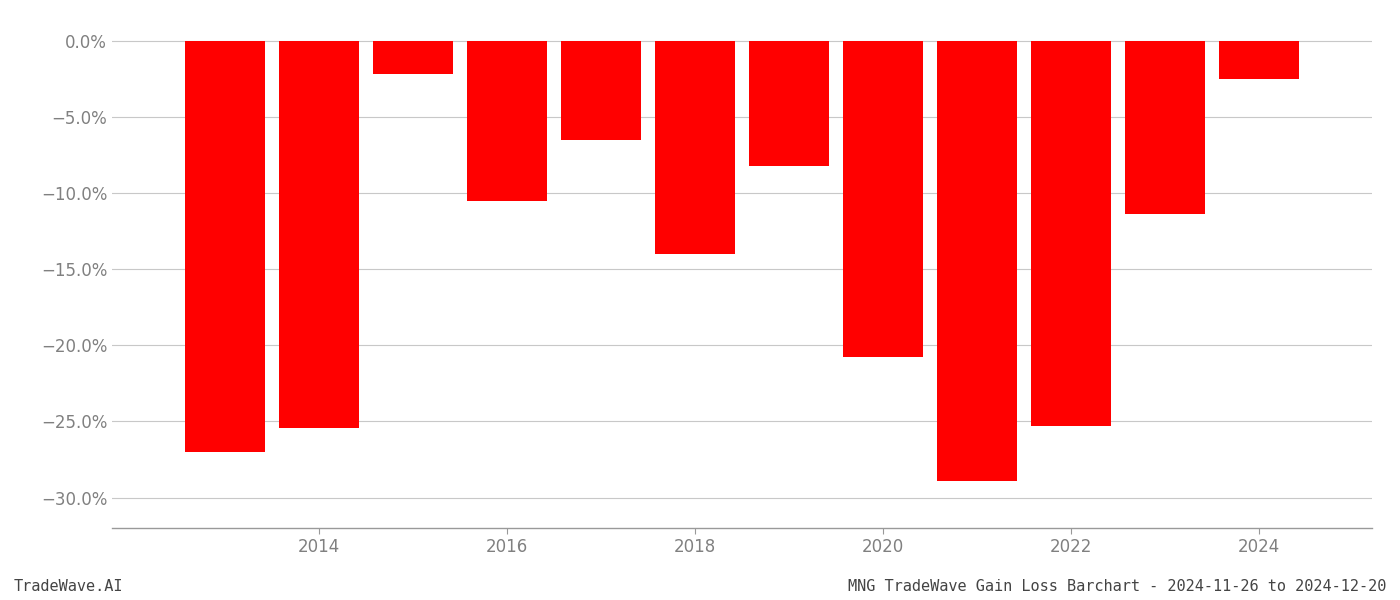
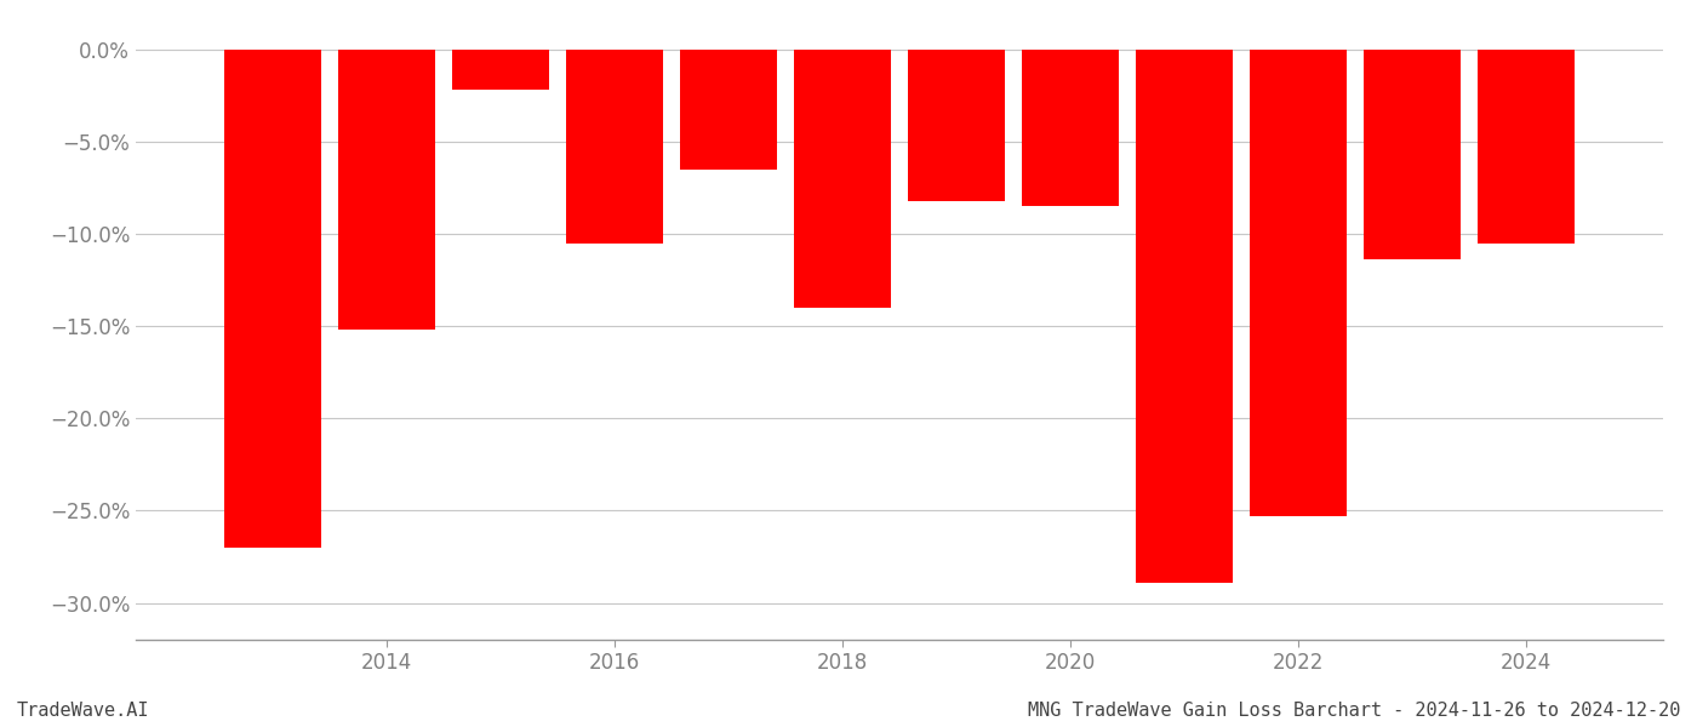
2014: -25.4% -> -15.2%
2020: -20.8% -> -8.5%
2024: -2.5% -> -10.5%
